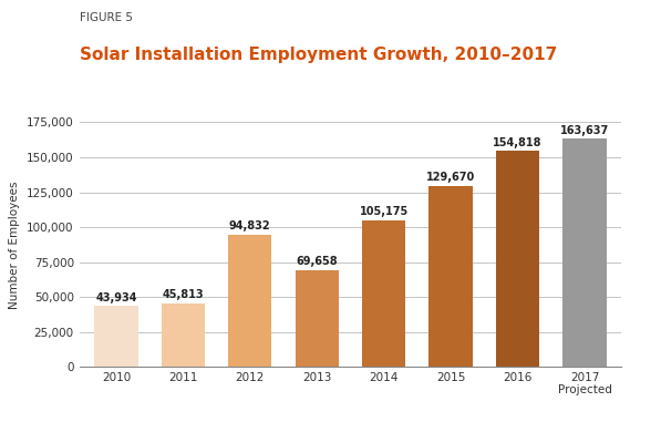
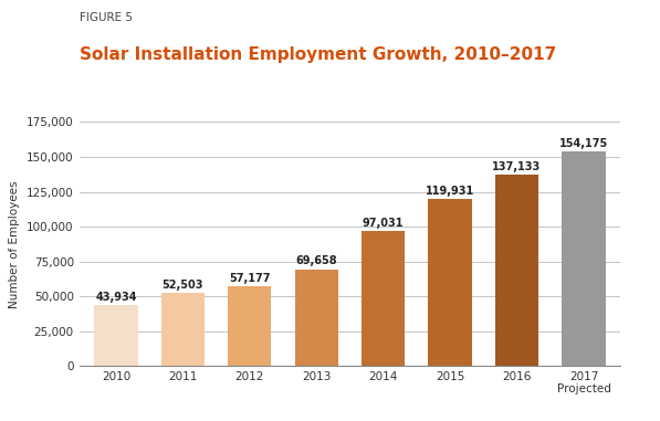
2011: 45,813 -> 52,503
2012: 94,832 -> 57,177
2014: 105,175 -> 97,031
2015: 129,670 -> 119,931
2016: 154,818 -> 137,133
2017 Projected: 163,637 -> 154,175
